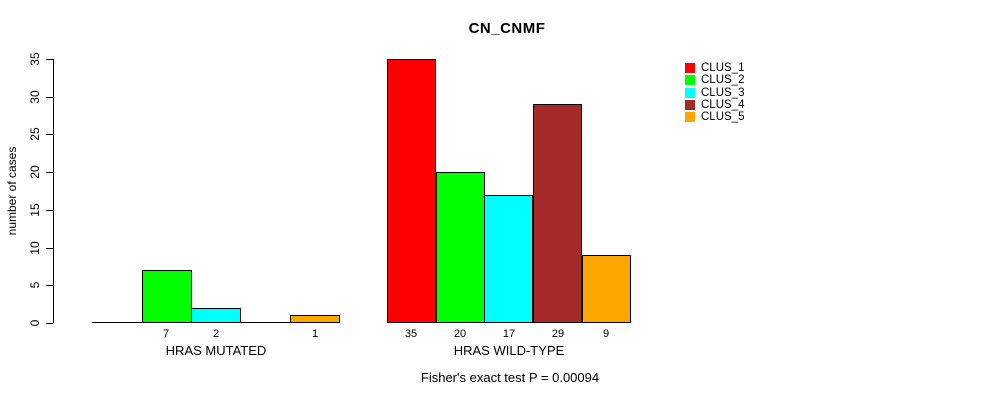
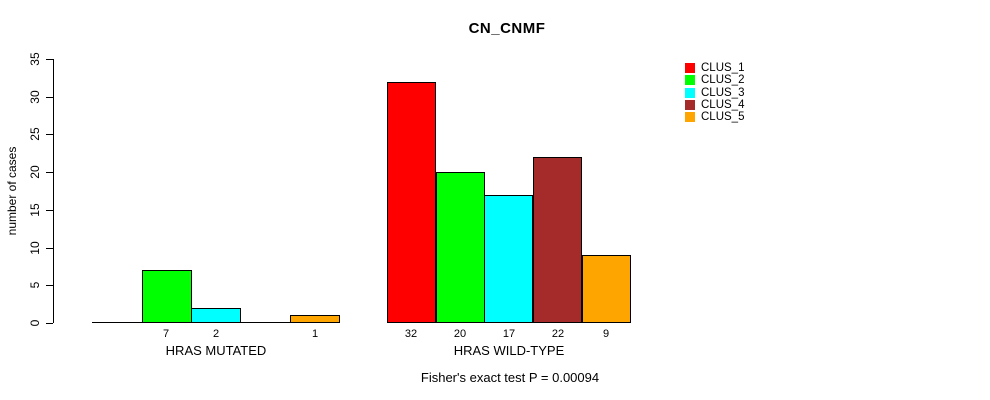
CLUS_1/HRAS WILD-TYPE: 35 -> 32
CLUS_4/HRAS WILD-TYPE: 29 -> 22
